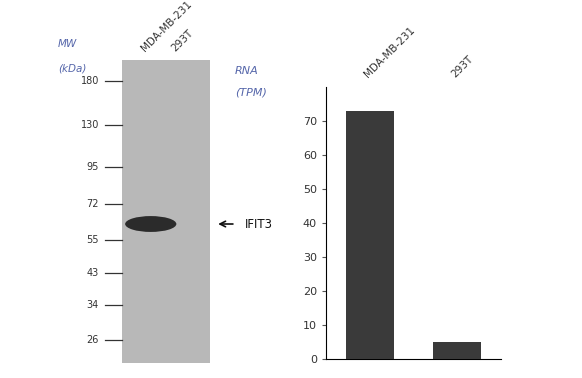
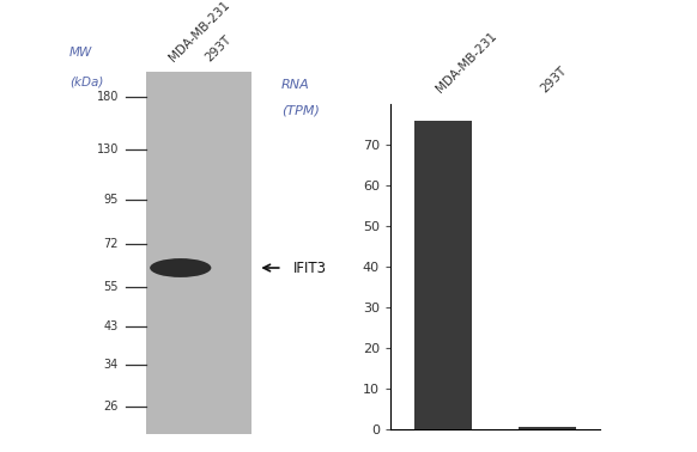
MDA-MB-231: 73.0 -> 76.0
293T: 5.0 -> 0.7
